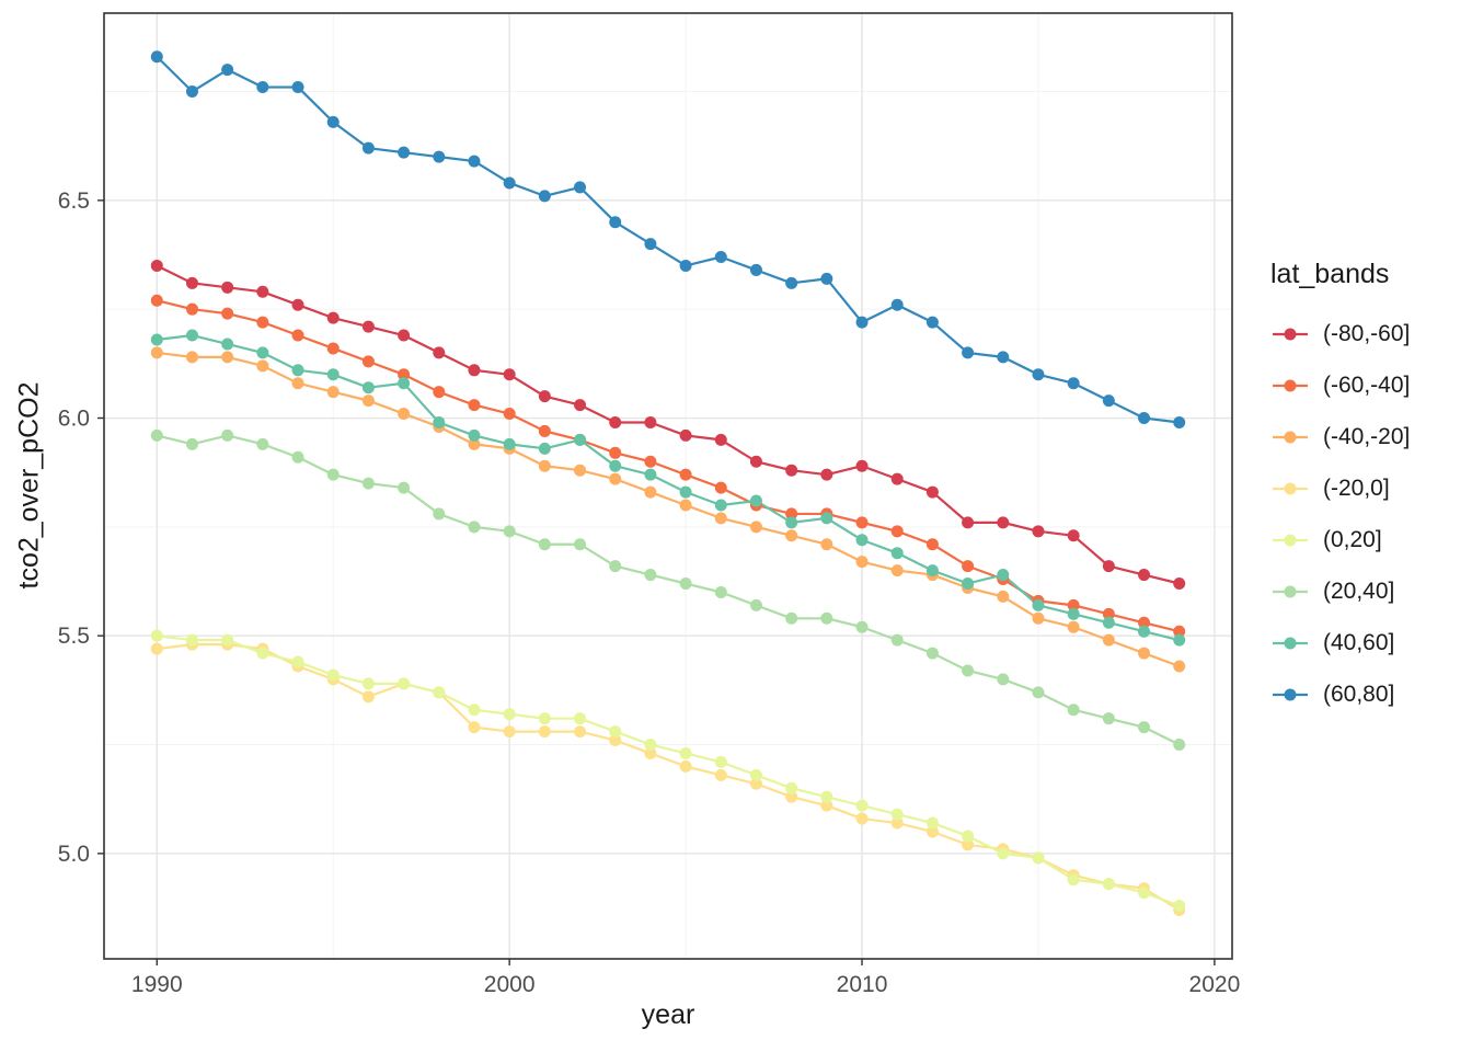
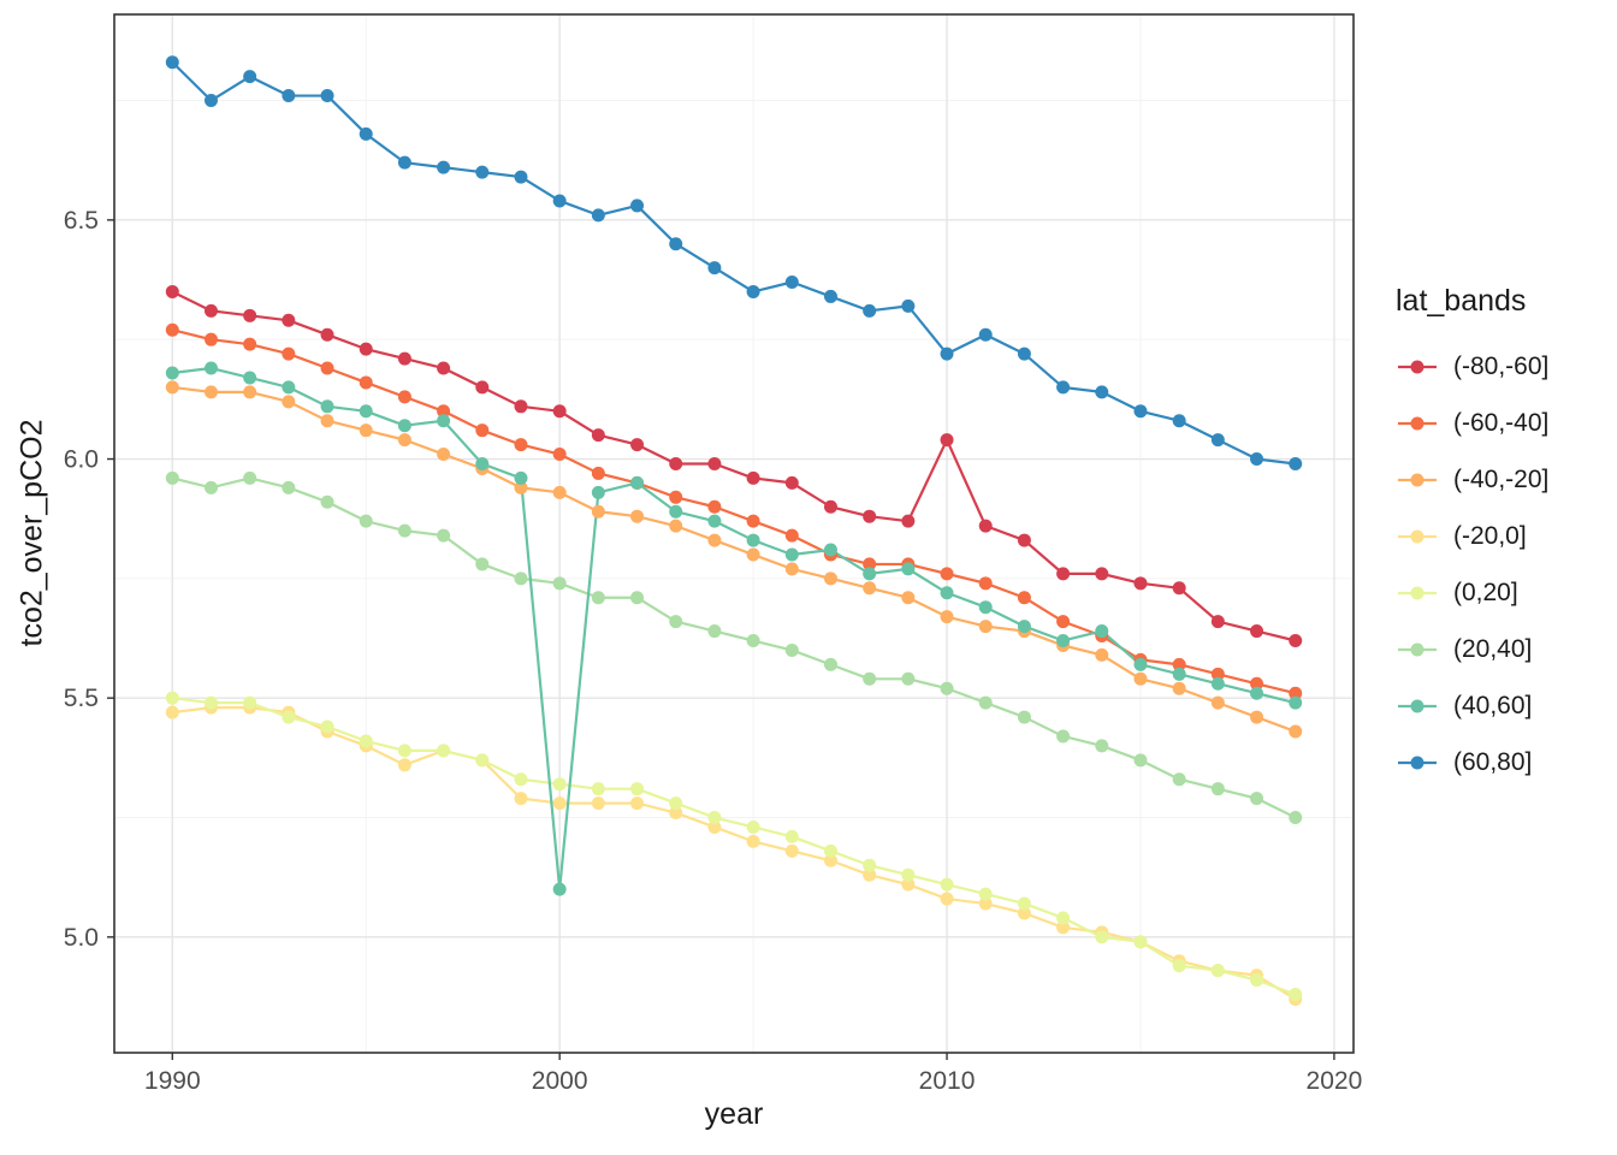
(40,60]/2000: 5.94 -> 5.10
(-80,-60]/2010: 5.89 -> 6.04
